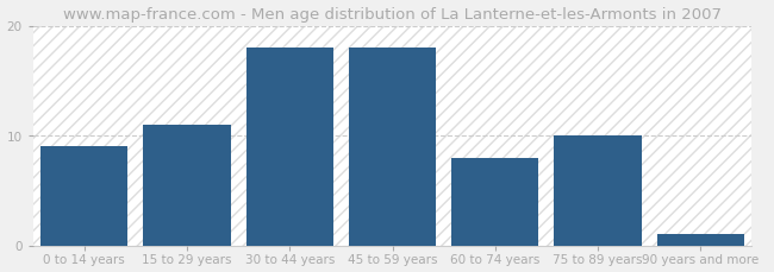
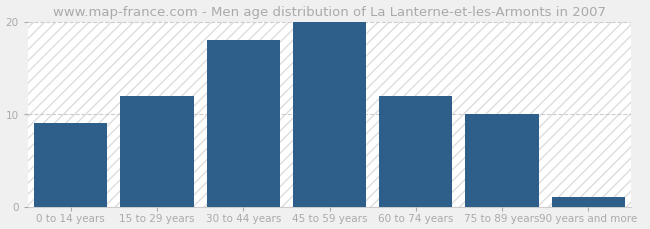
15 to 29 years: 11 -> 12
45 to 59 years: 18 -> 20
60 to 74 years: 8 -> 12
